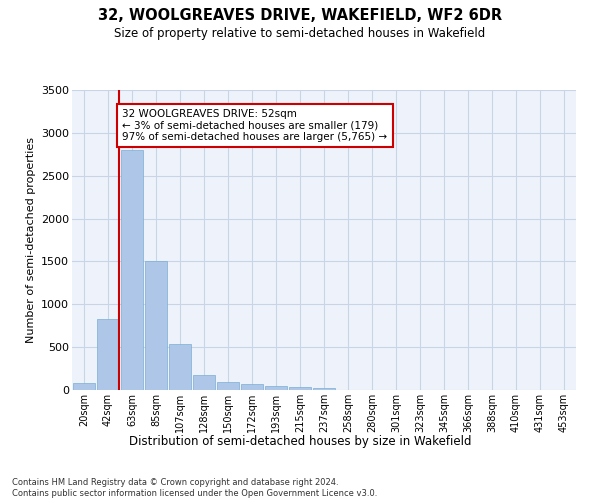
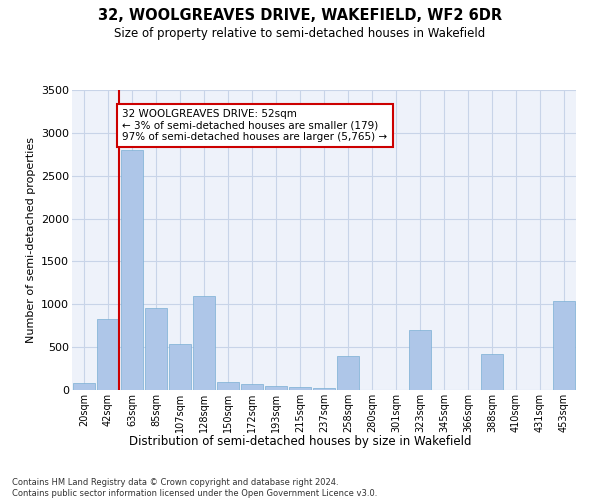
85sqm: 1500 -> 960
128sqm: 170 -> 1100
258sqm: 0 -> 400
323sqm: 0 -> 700
388sqm: 0 -> 420
453sqm: 0 -> 1040
